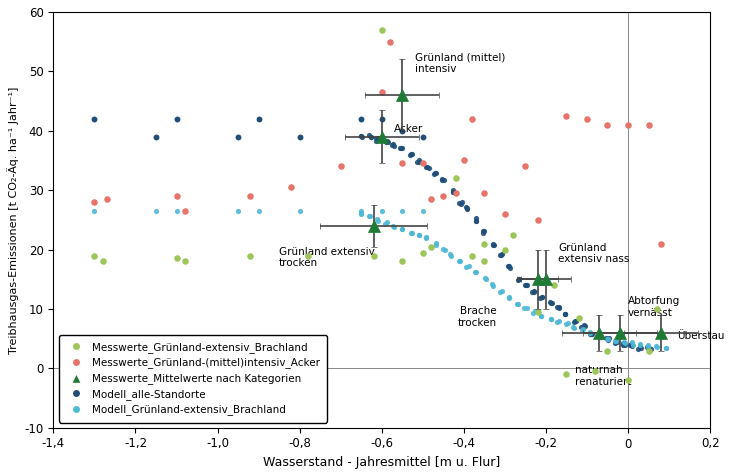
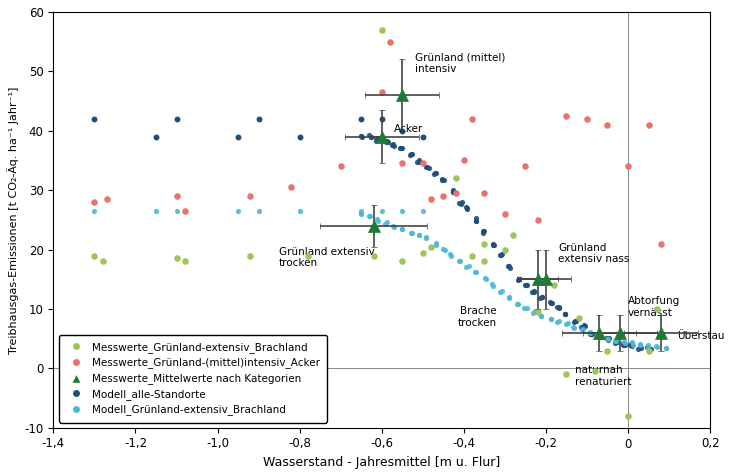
Messwerte_Grünland-extensiv_Brachland/0: -2.0 -> -8.0
Messwerte_Grünland-(mittel)intensiv_Acker/0: 41.0 -> 34.0
